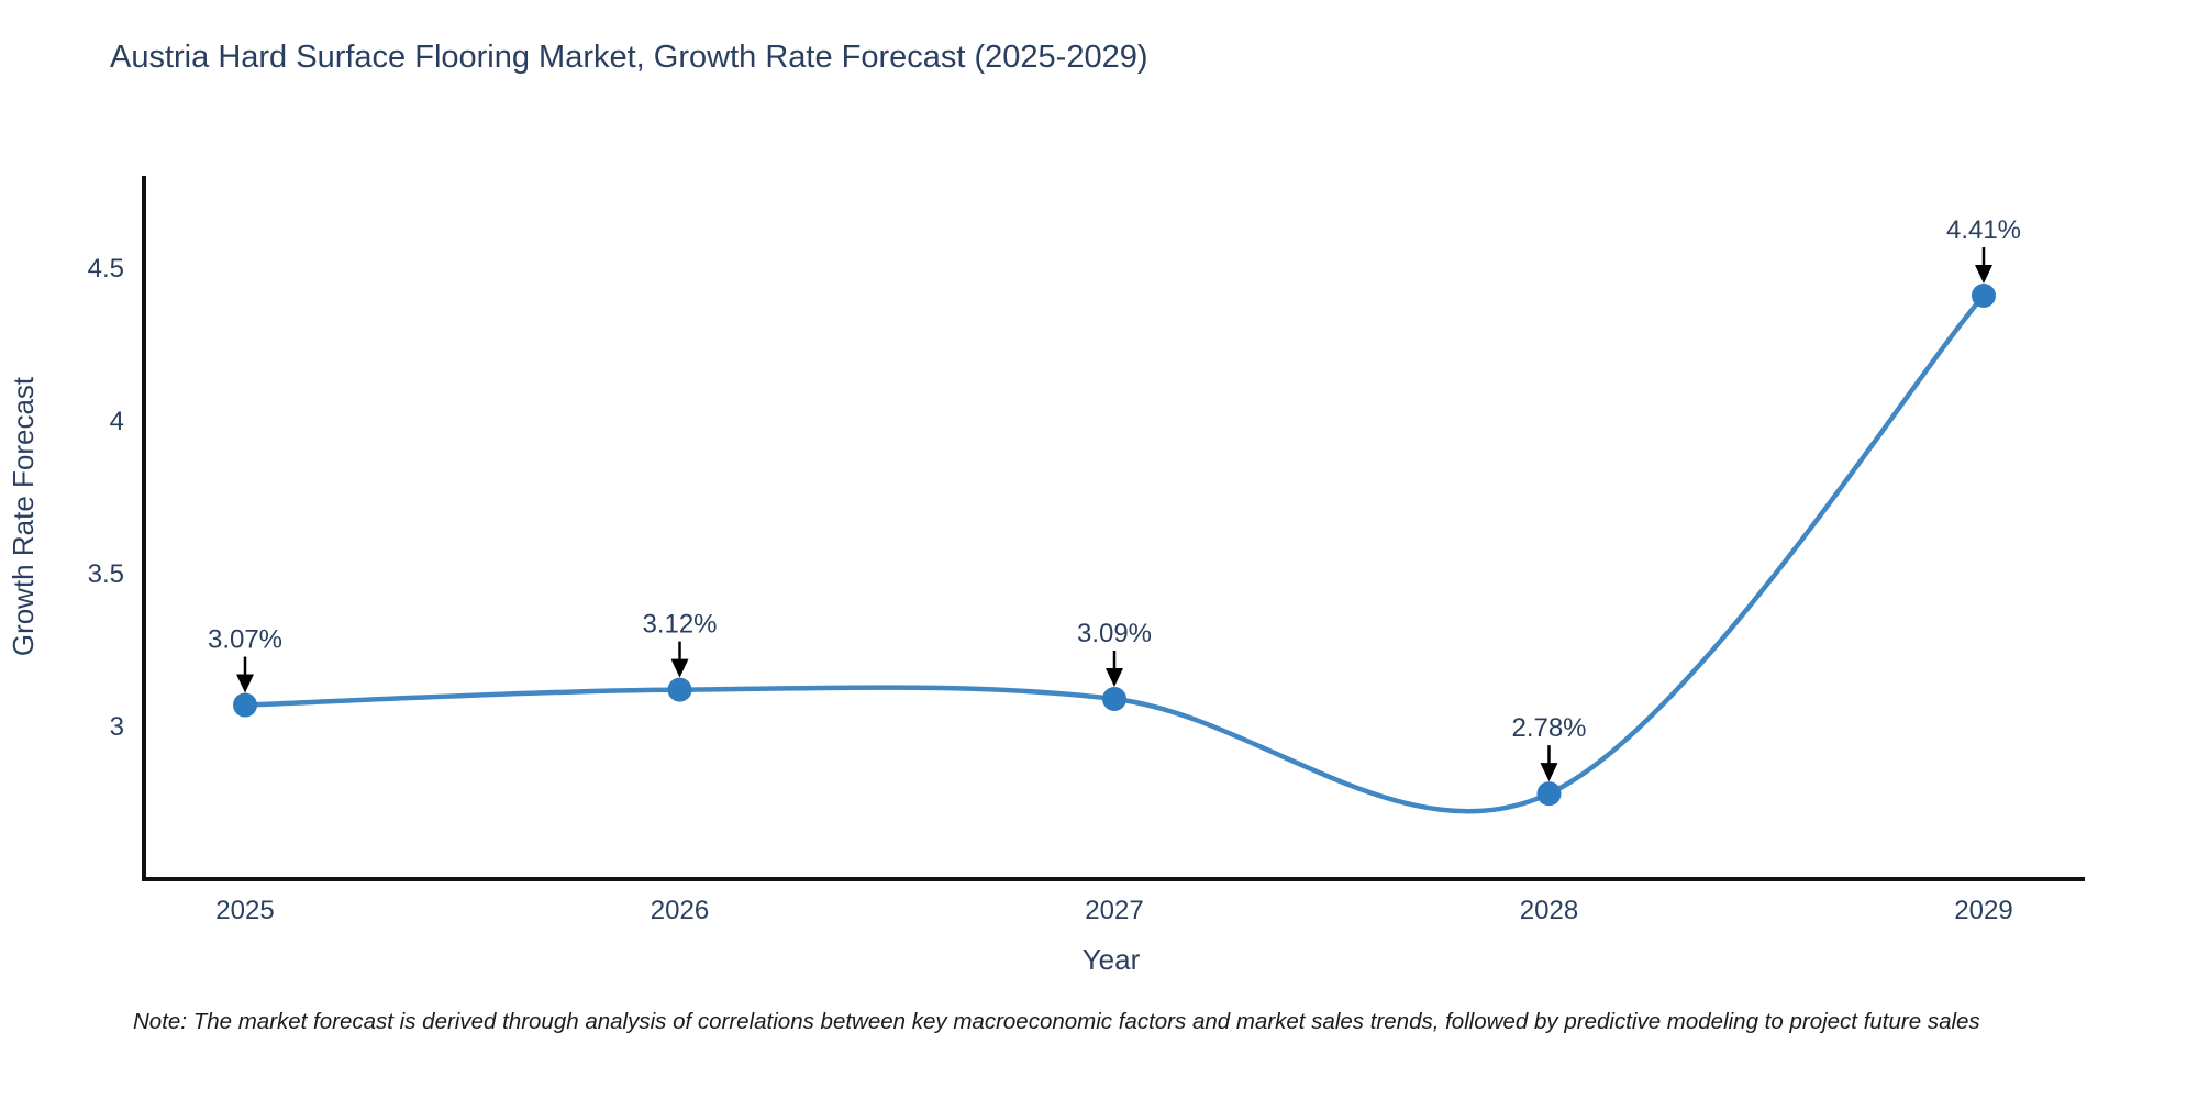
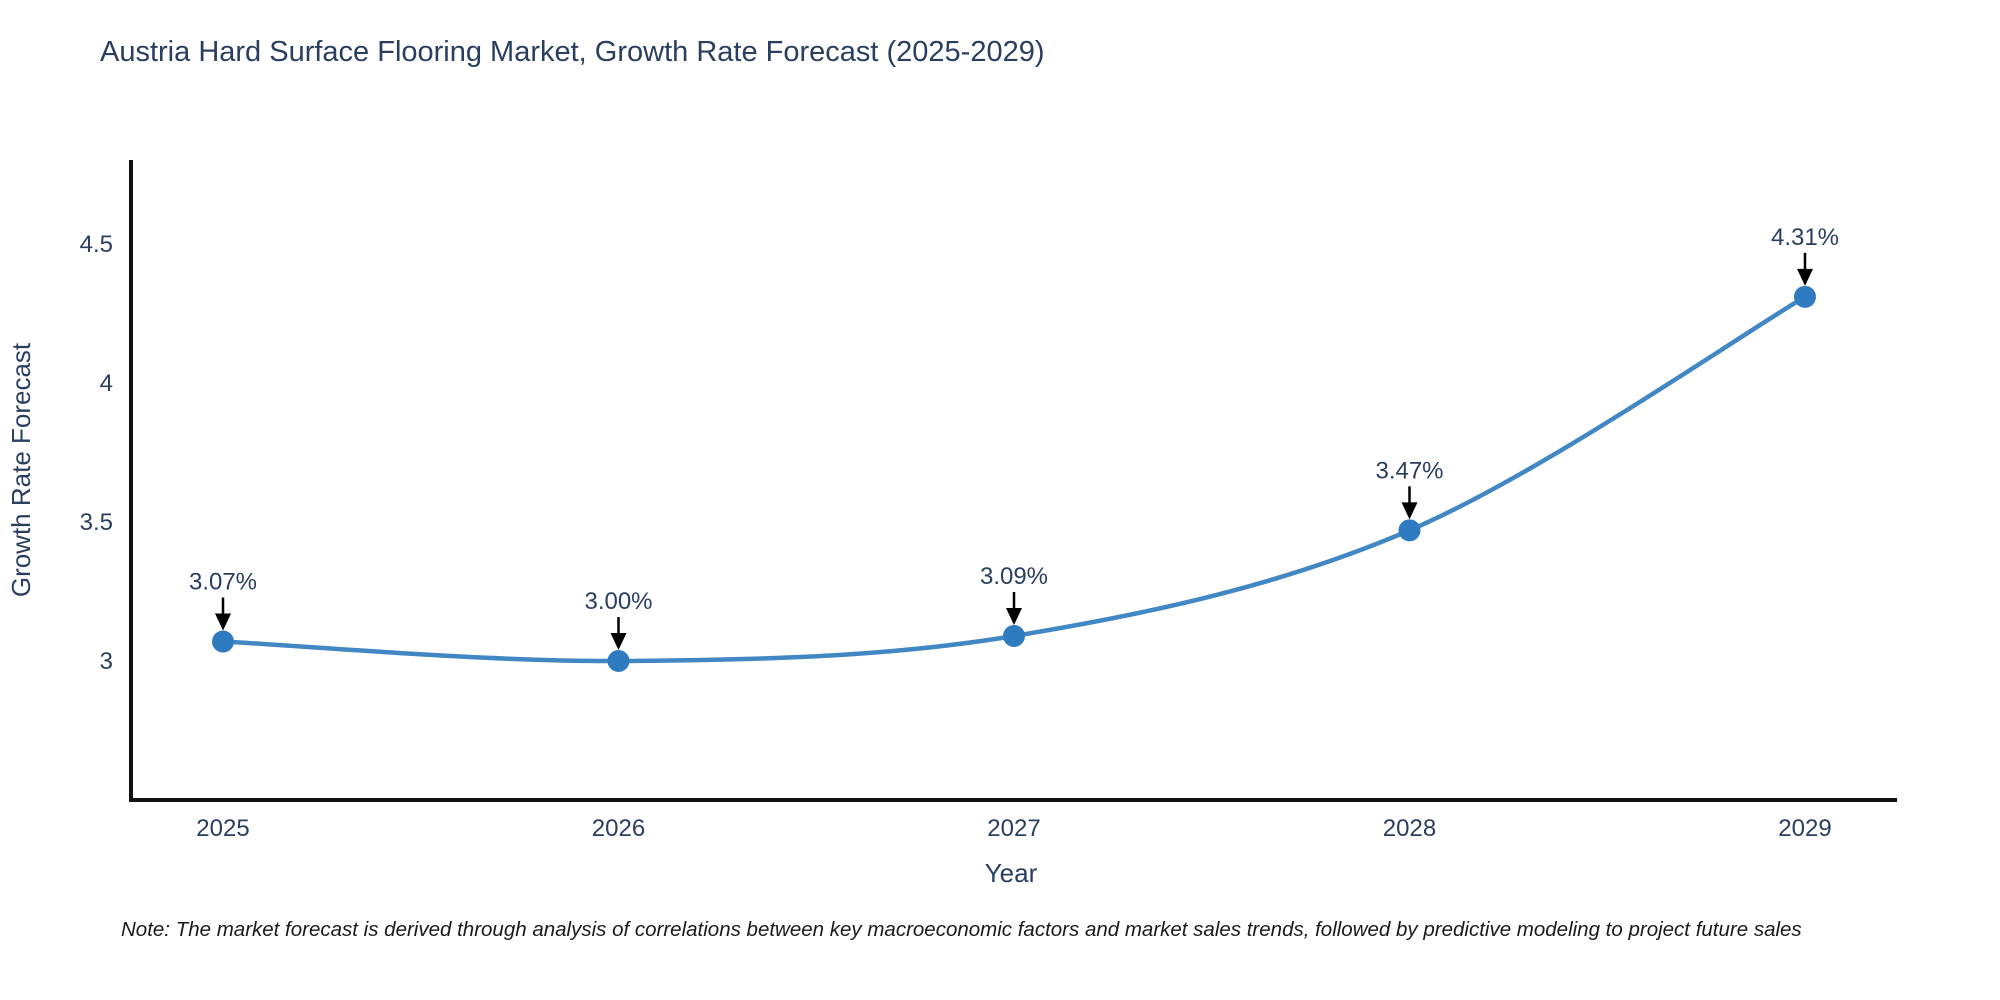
2026: 3.12% -> 3.00%
2028: 2.78% -> 3.47%
2029: 4.41% -> 4.31%
